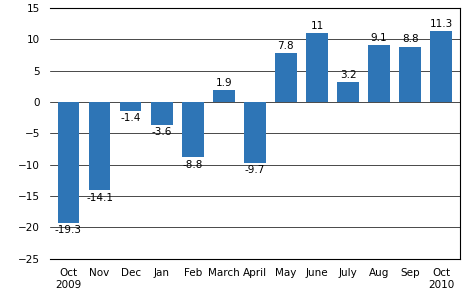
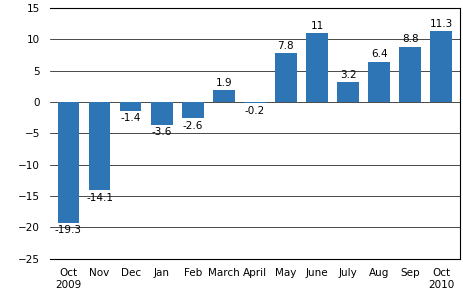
Feb: -8.8 -> -2.6
April: -9.7 -> -0.2
Aug: 9.1 -> 6.4
